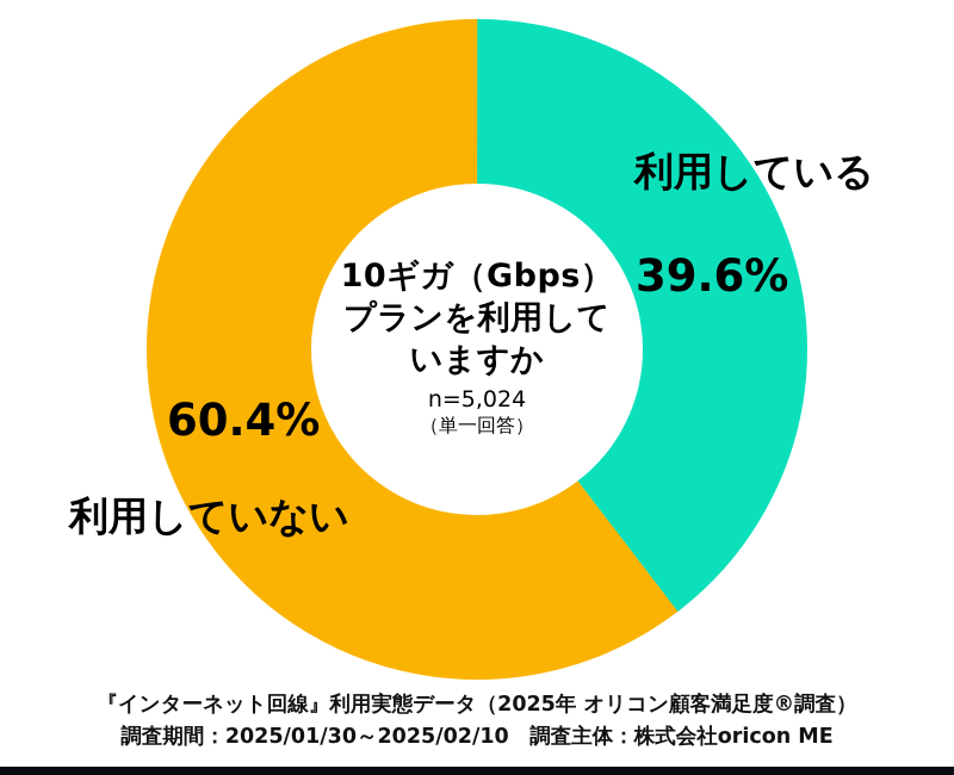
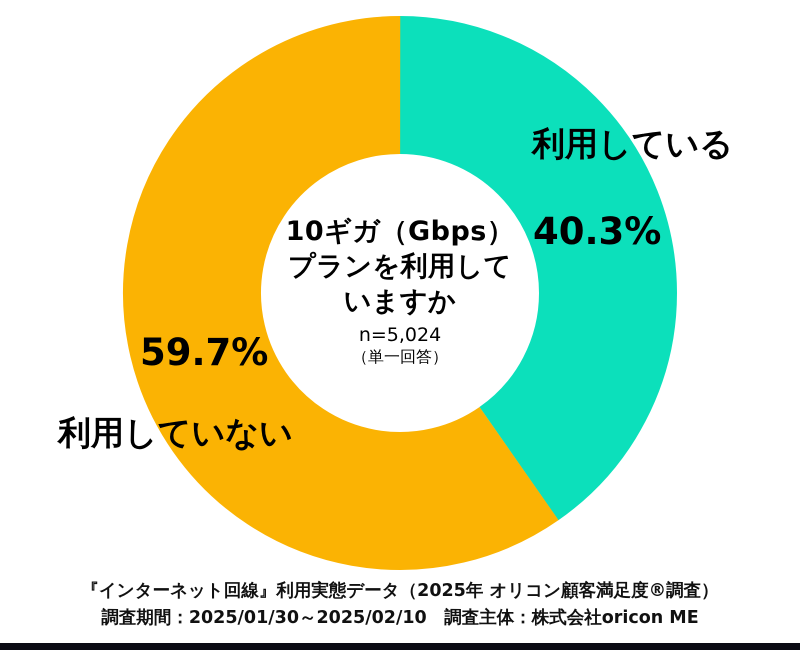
利用している: 39.6% -> 40.3%
利用していない: 60.4% -> 59.7%
